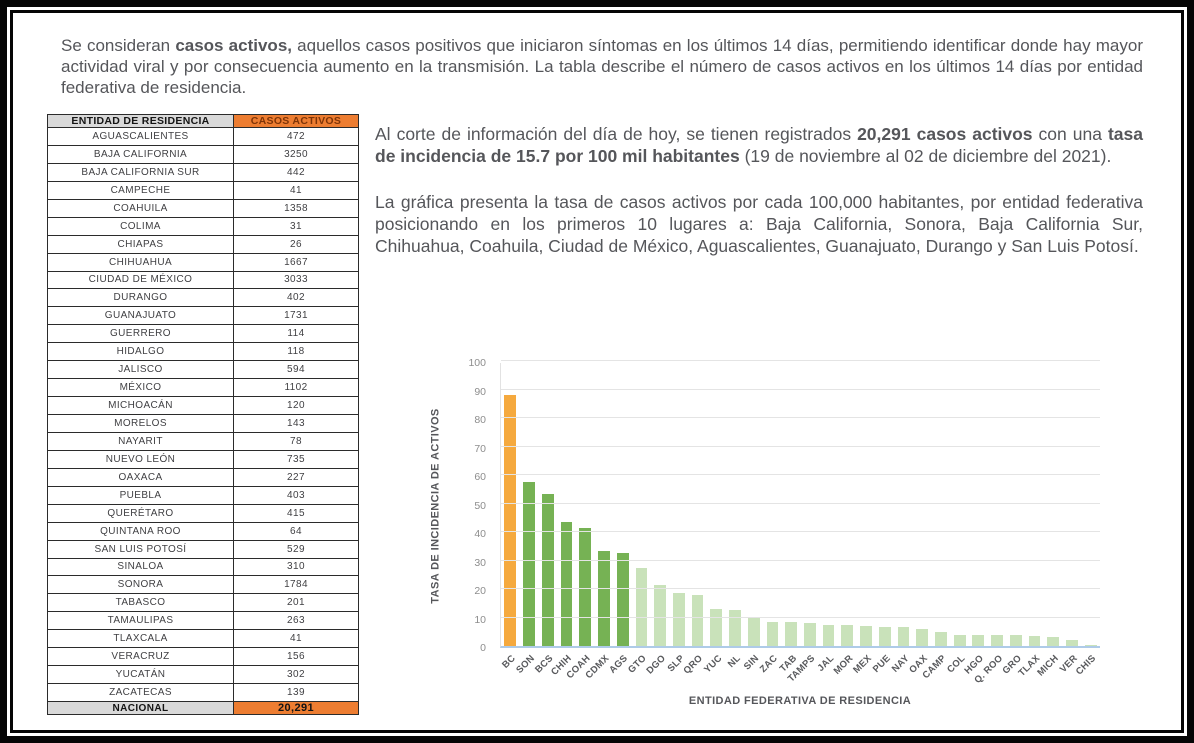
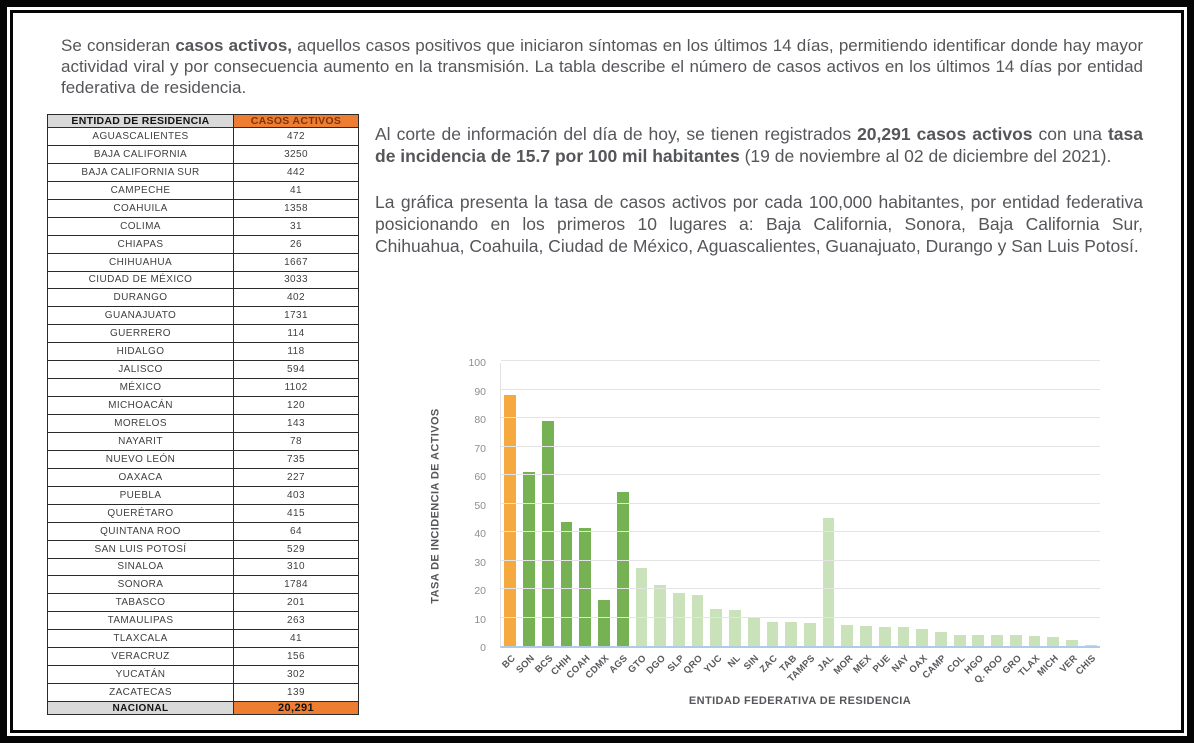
SON: 58 -> 61
BCS: 54 -> 79
CDMX: 34 -> 16
AGS: 32 -> 54
JAL: 8 -> 45
